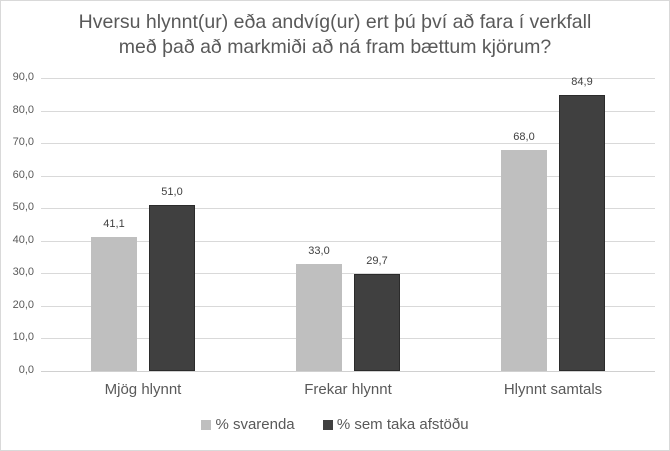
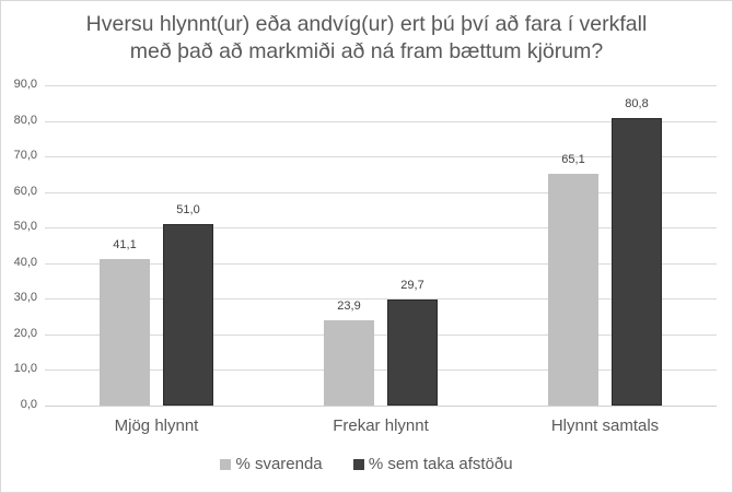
% svarenda/Frekar hlynnt: 33,0 -> 23,9
% svarenda/Hlynnt samtals: 68,0 -> 65,1
% sem taka afstöðu/Hlynnt samtals: 84,9 -> 80,8
